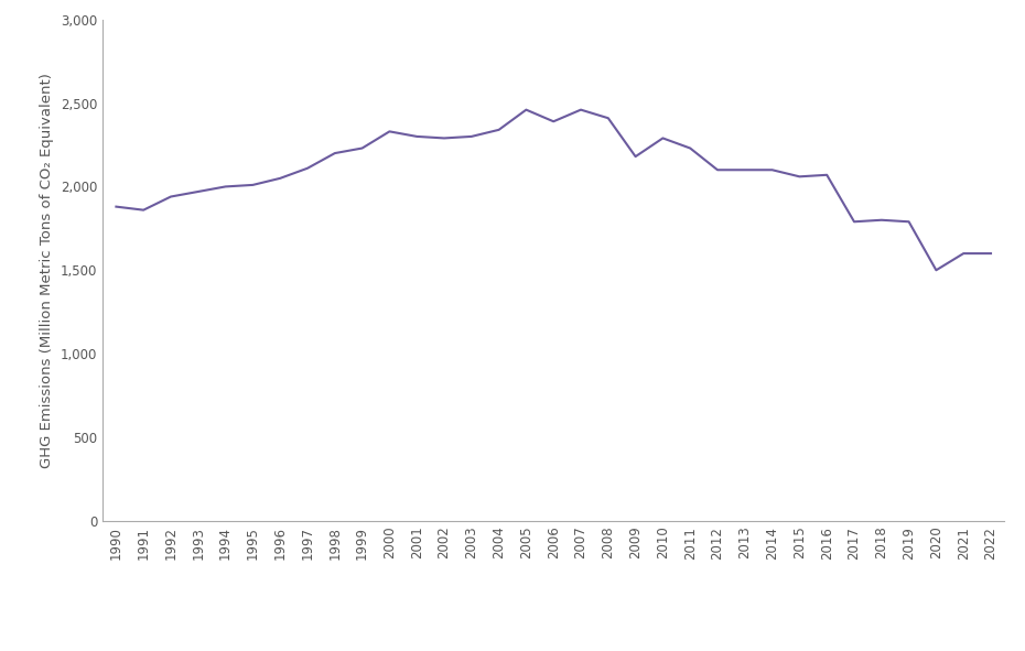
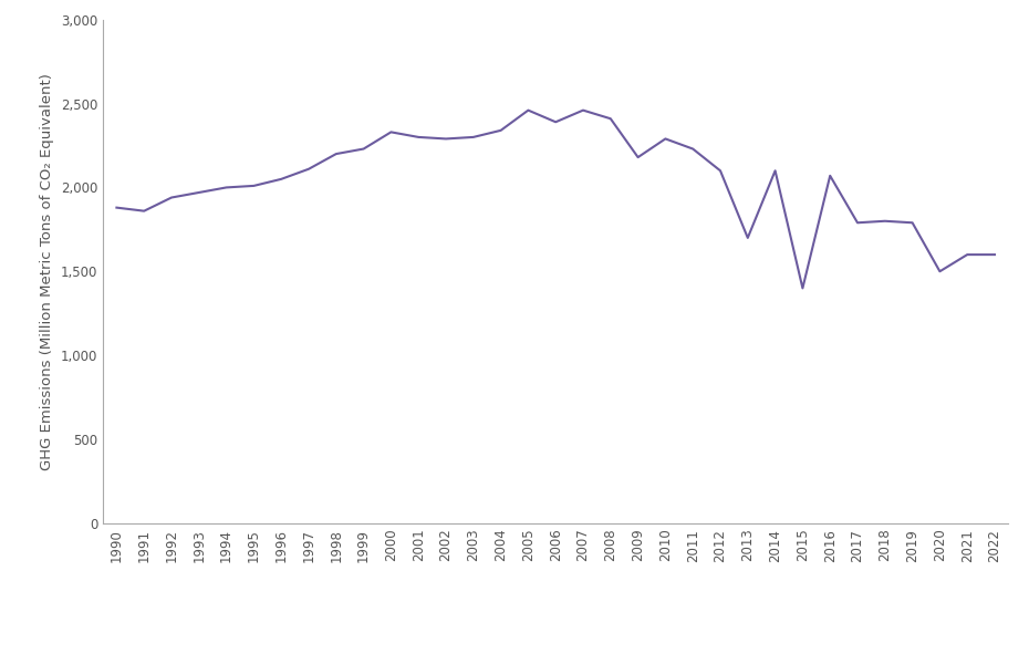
2013: 2,100 -> 1,700
2015: 2,060 -> 1,400
